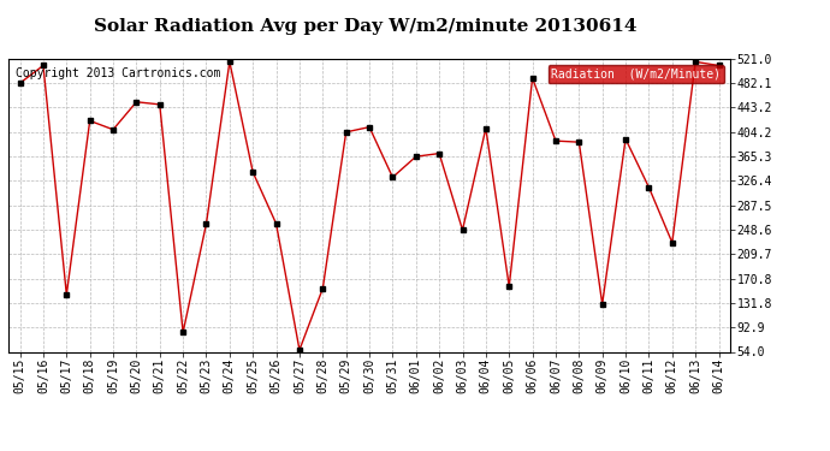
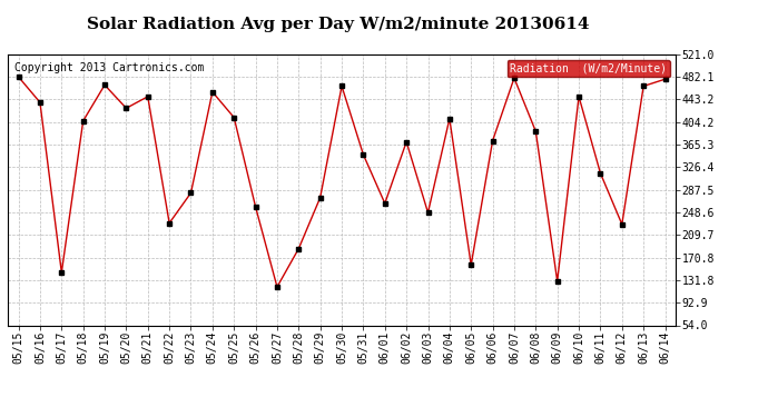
05/16: 510 -> 438
05/18: 422 -> 406
05/19: 408 -> 468
05/20: 452 -> 428
05/22: 85 -> 230
05/23: 258 -> 282
05/24: 516 -> 456
05/25: 340 -> 412
05/27: 57 -> 120
05/28: 155 -> 186
05/29: 404 -> 274
05/30: 412 -> 466
05/31: 332 -> 348
06/01: 365 -> 264
06/06: 490 -> 372
06/07: 390 -> 480
06/10: 393 -> 448
06/13: 516 -> 466
06/14: 510 -> 478
